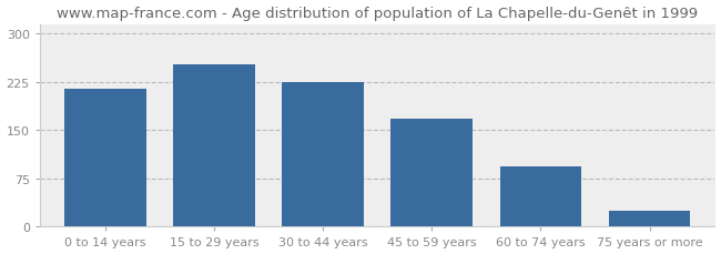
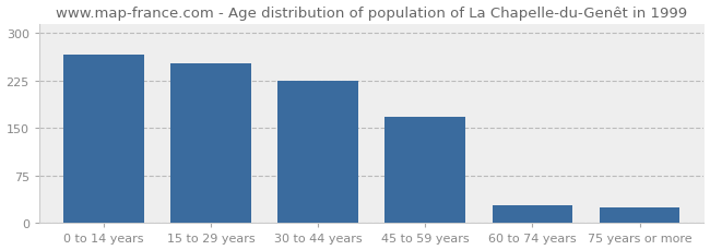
0 to 14 years: 215 -> 266
60 to 74 years: 93 -> 28
